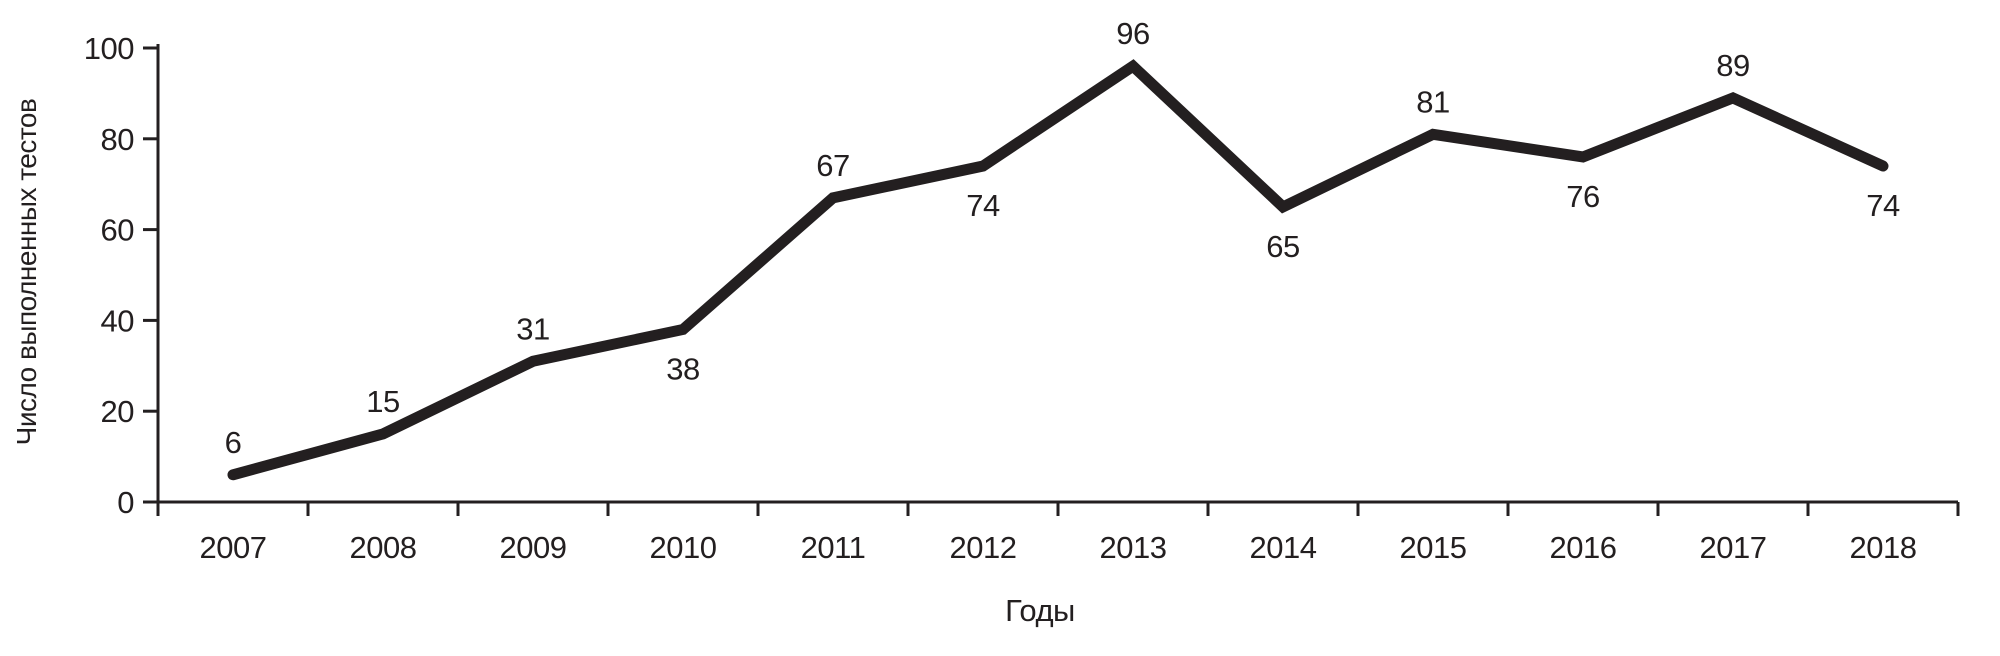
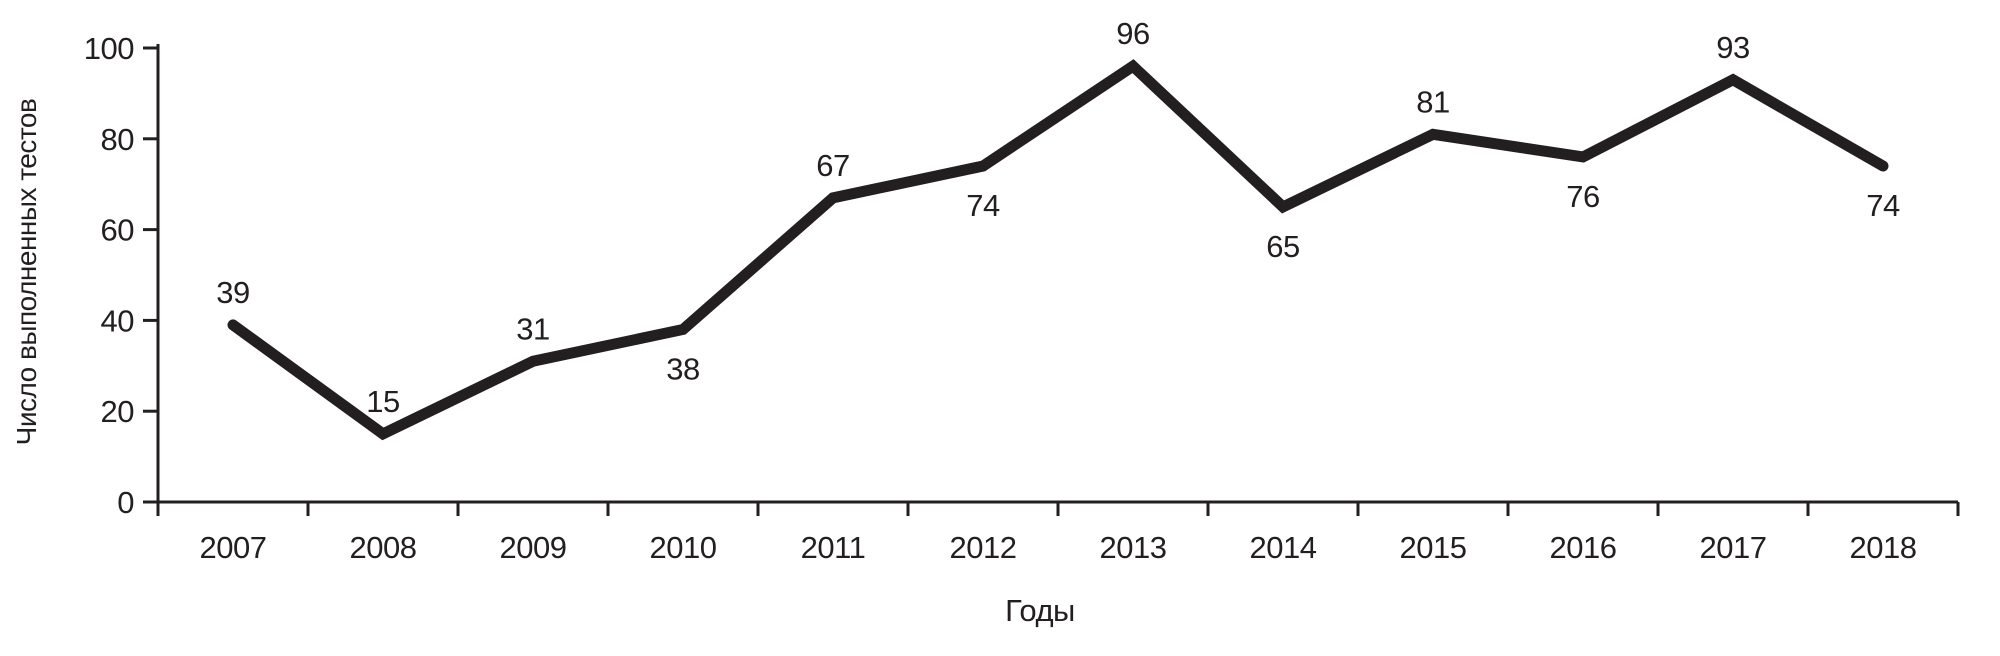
2007: 6 -> 39
2017: 89 -> 93
